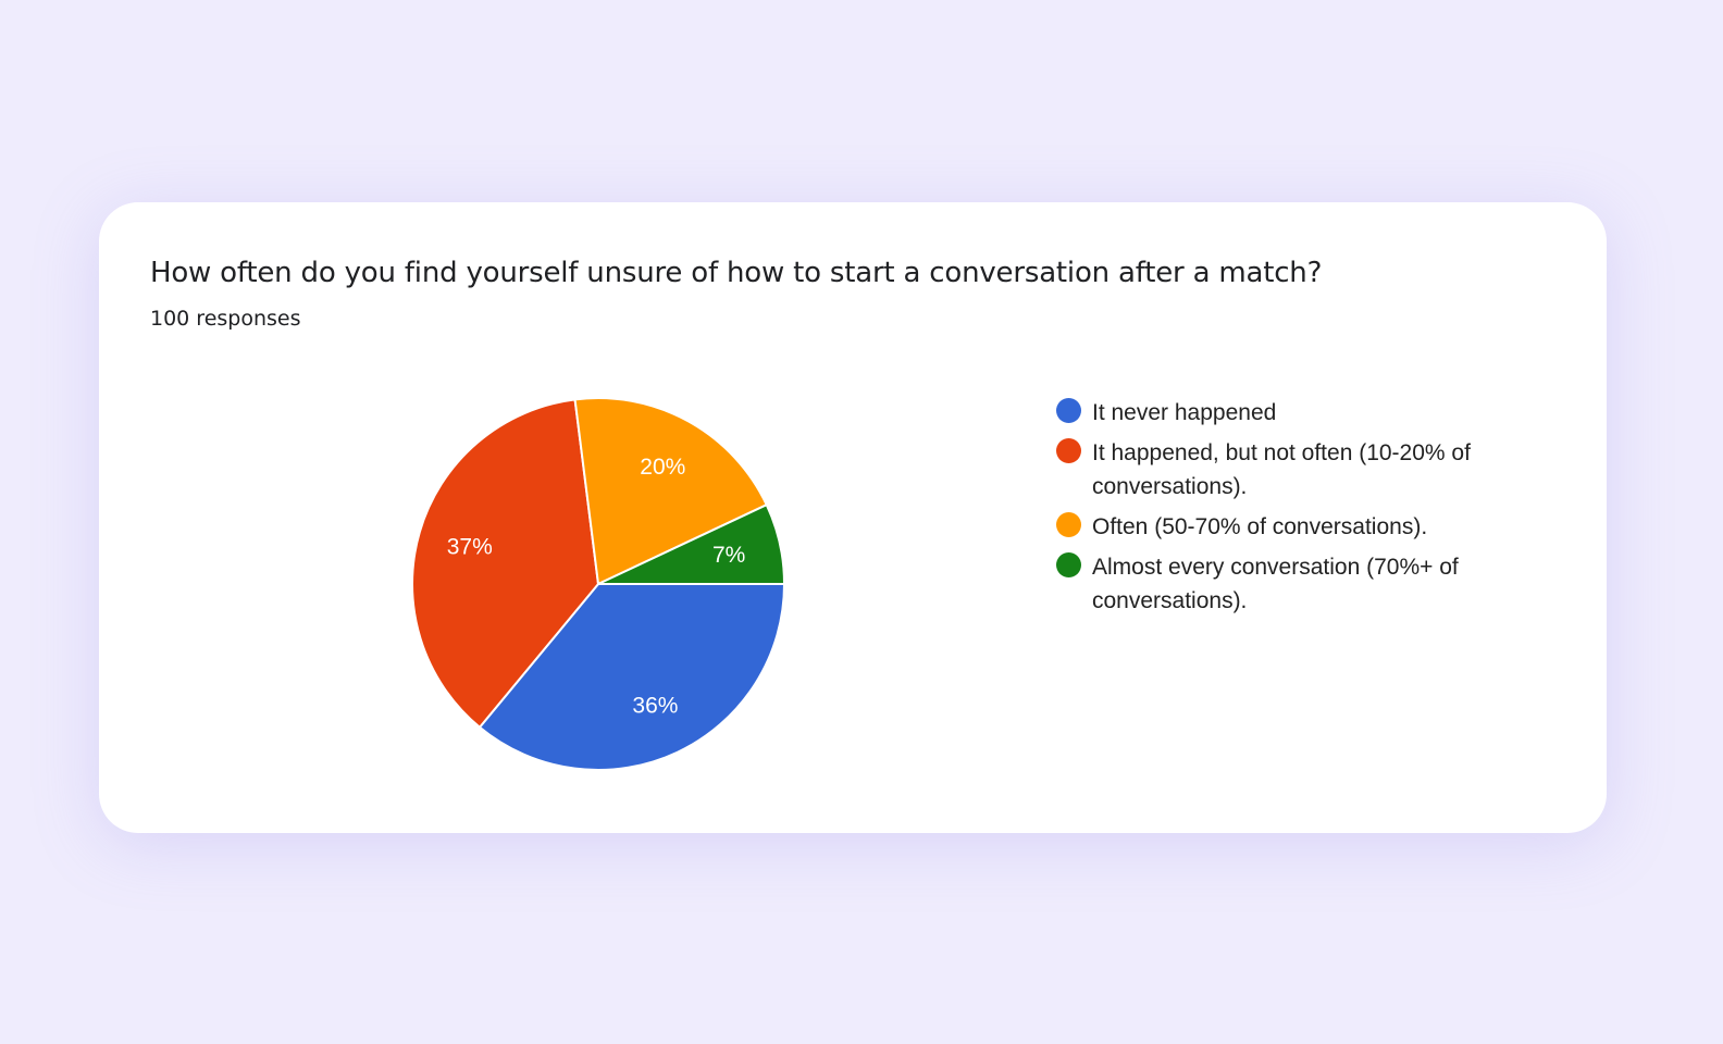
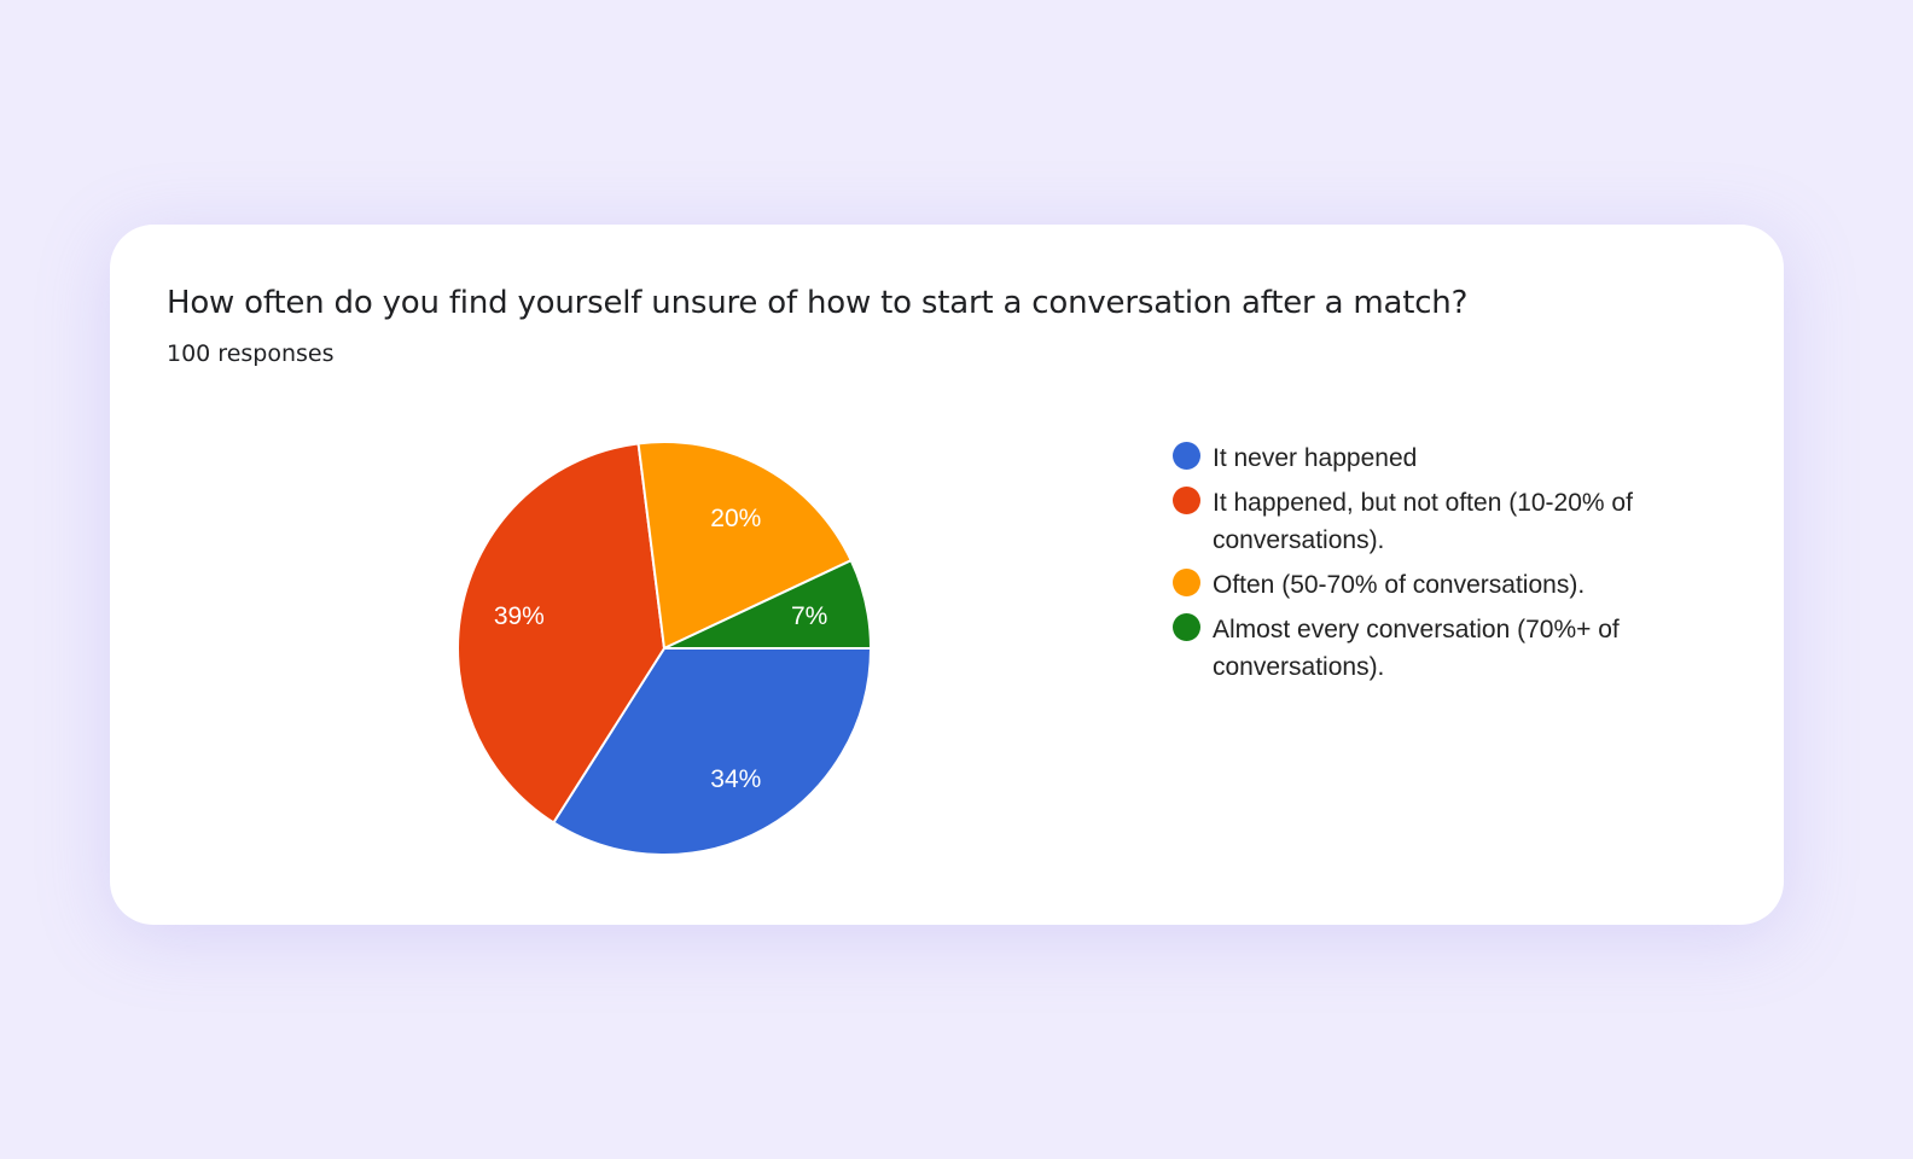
It never happened: 36% -> 34%
It happened, but not often (10-20% of conversations).: 37% -> 39%
